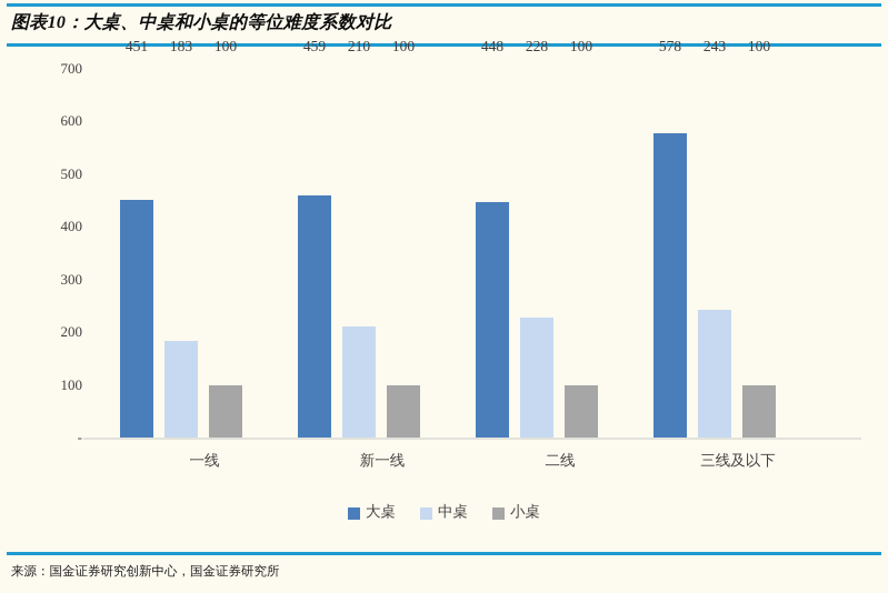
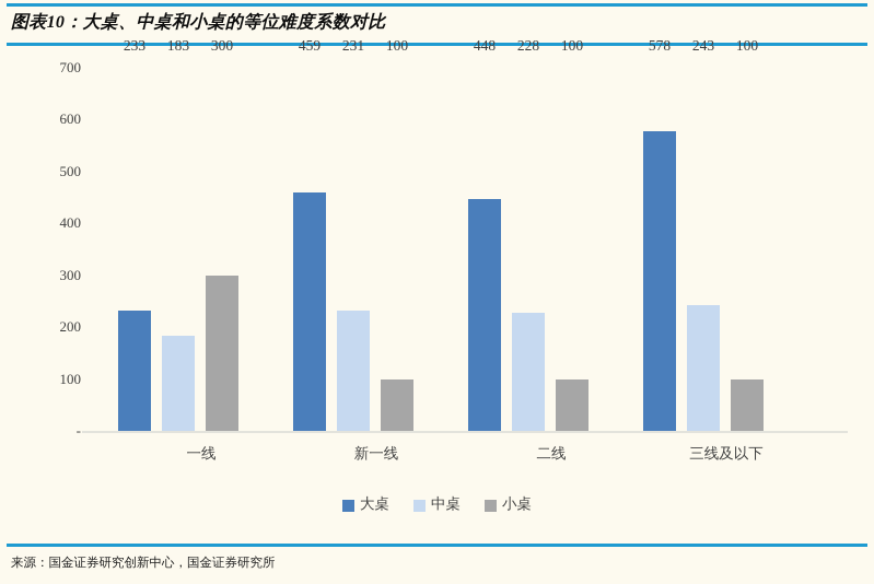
大桌/一线: 451 -> 233
小桌/一线: 100 -> 300
中桌/新一线: 210 -> 231
